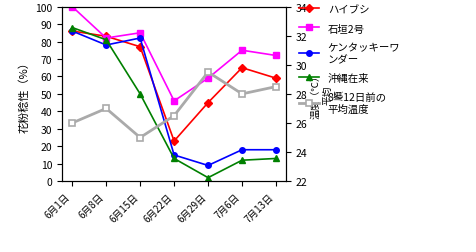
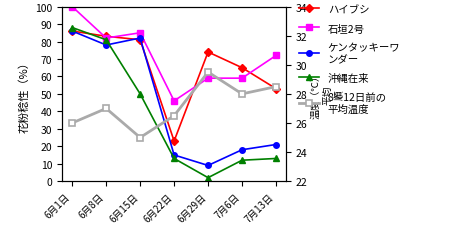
ハイブシ/6月15日: 77 -> 81
ハイブシ/6月29日: 45 -> 74
石垣2号/7月6日: 75 -> 59
ハイブシ/7月13日: 59 -> 53
ケンタッキーワ ンダー/7月13日: 18 -> 21
